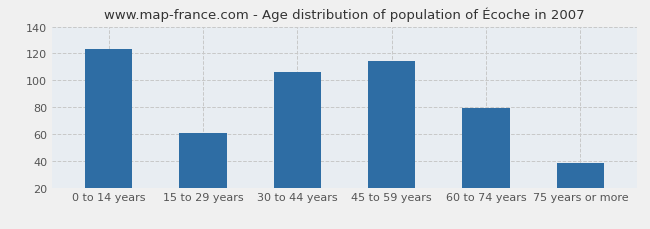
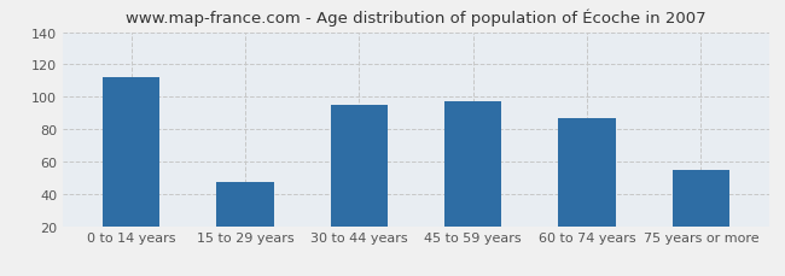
0 to 14 years: 123 -> 112
15 to 29 years: 61 -> 47
30 to 44 years: 106 -> 95
45 to 59 years: 114 -> 97
60 to 74 years: 79 -> 87
75 years or more: 38 -> 55
